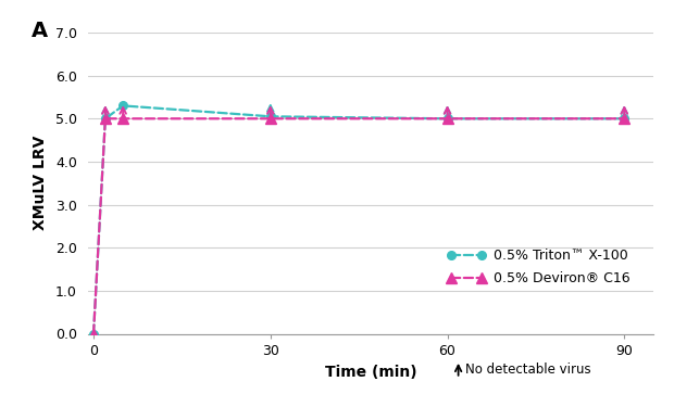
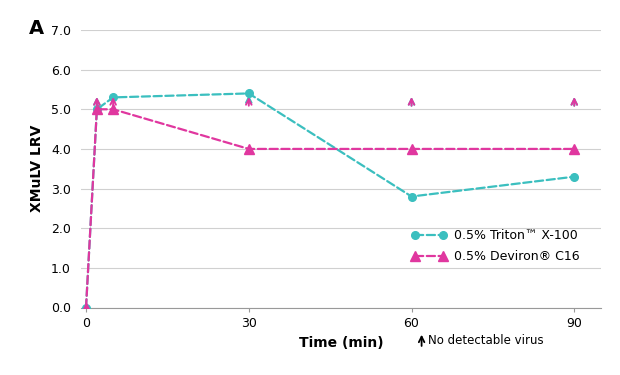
0.5% Triton™ X-100/30: 5.05 -> 5.40
0.5% Deviron® C16/30: 5 -> 4
0.5% Triton™ X-100/60: 5.00 -> 2.80
0.5% Deviron® C16/60: 5 -> 4
0.5% Triton™ X-100/90: 5.00 -> 3.30
0.5% Deviron® C16/90: 5 -> 4
